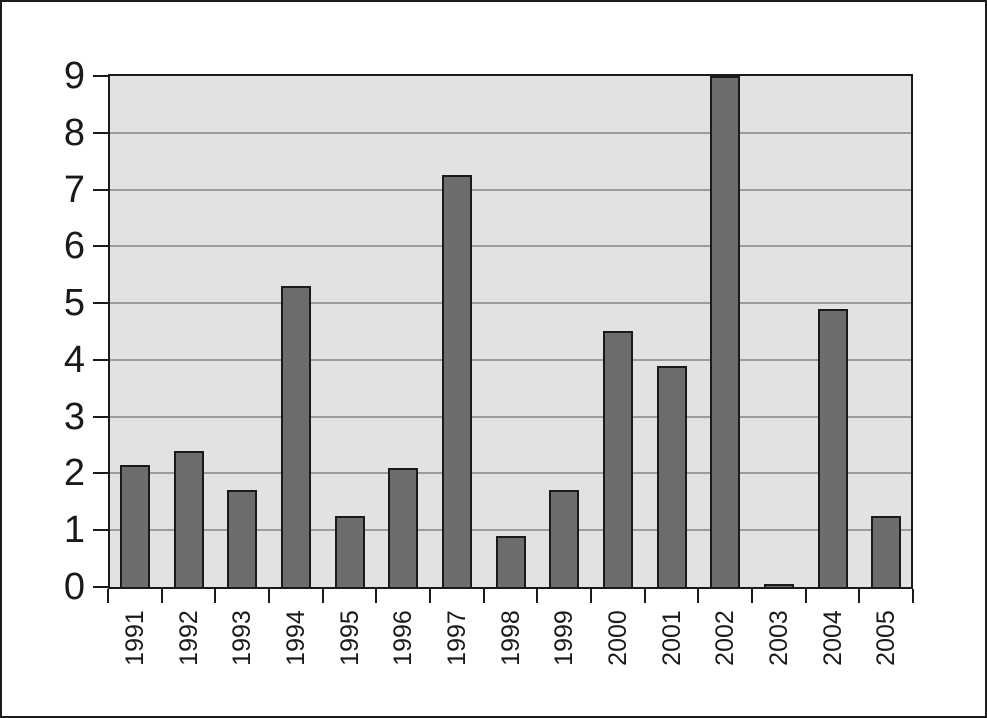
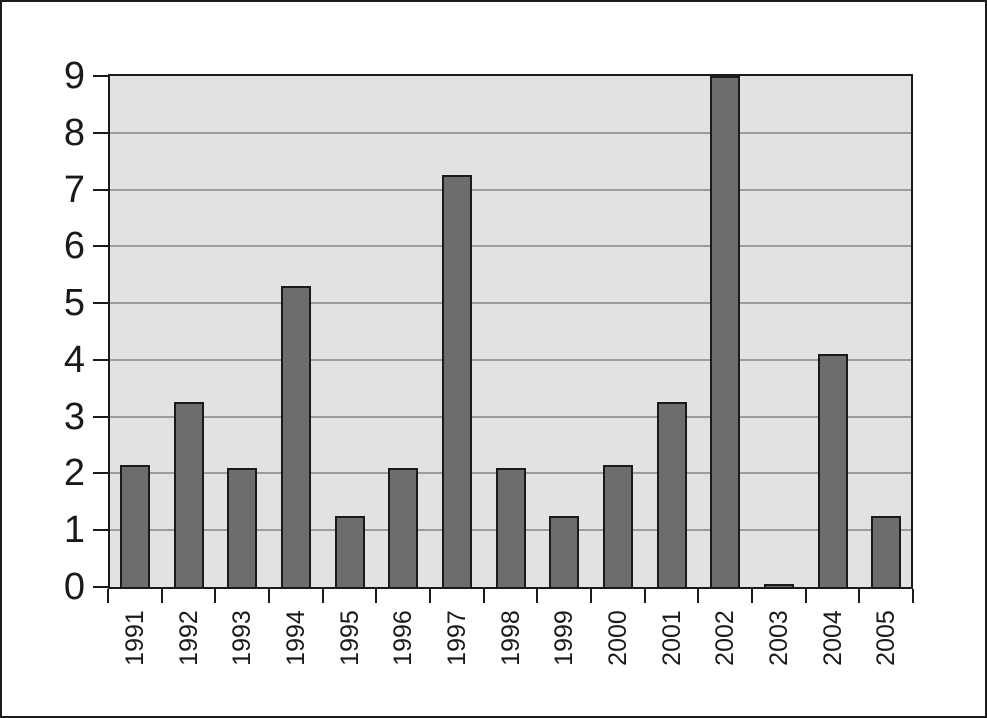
1992: 2.4 -> 3.2
1993: 1.7 -> 2.1
1998: 0.9 -> 2.1
1999: 1.7 -> 1.2
2000: 4.5 -> 2.1
2001: 3.9 -> 3.2
2004: 4.9 -> 4.1
